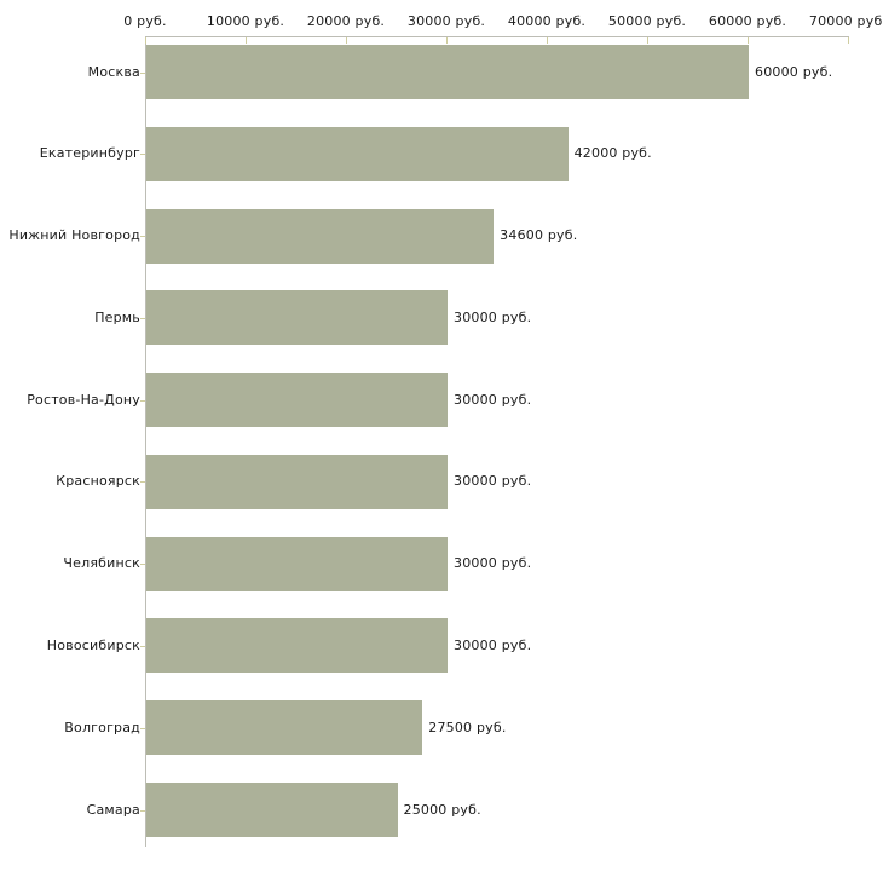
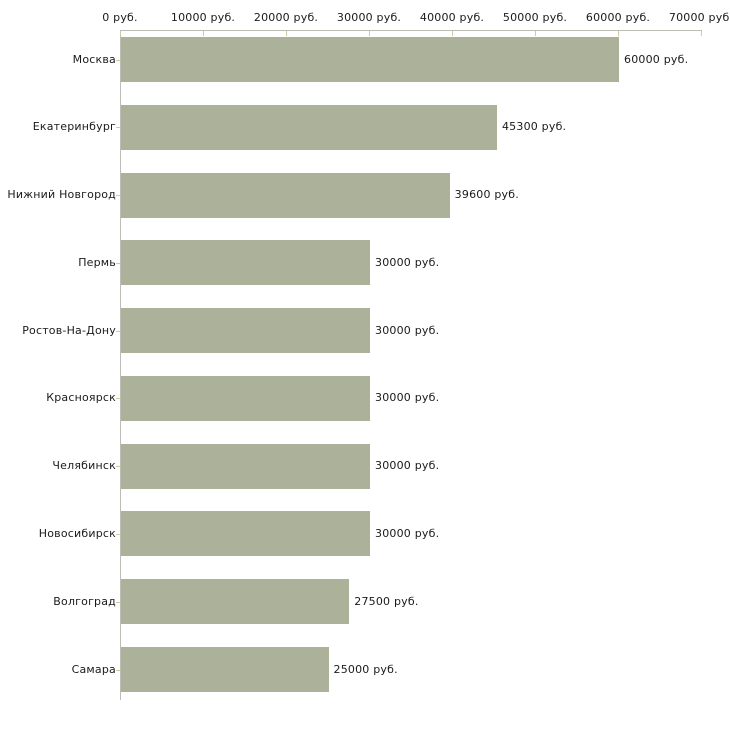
Екатеринбург: 42000 -> 45300
Нижний Новгород: 34600 -> 39600
